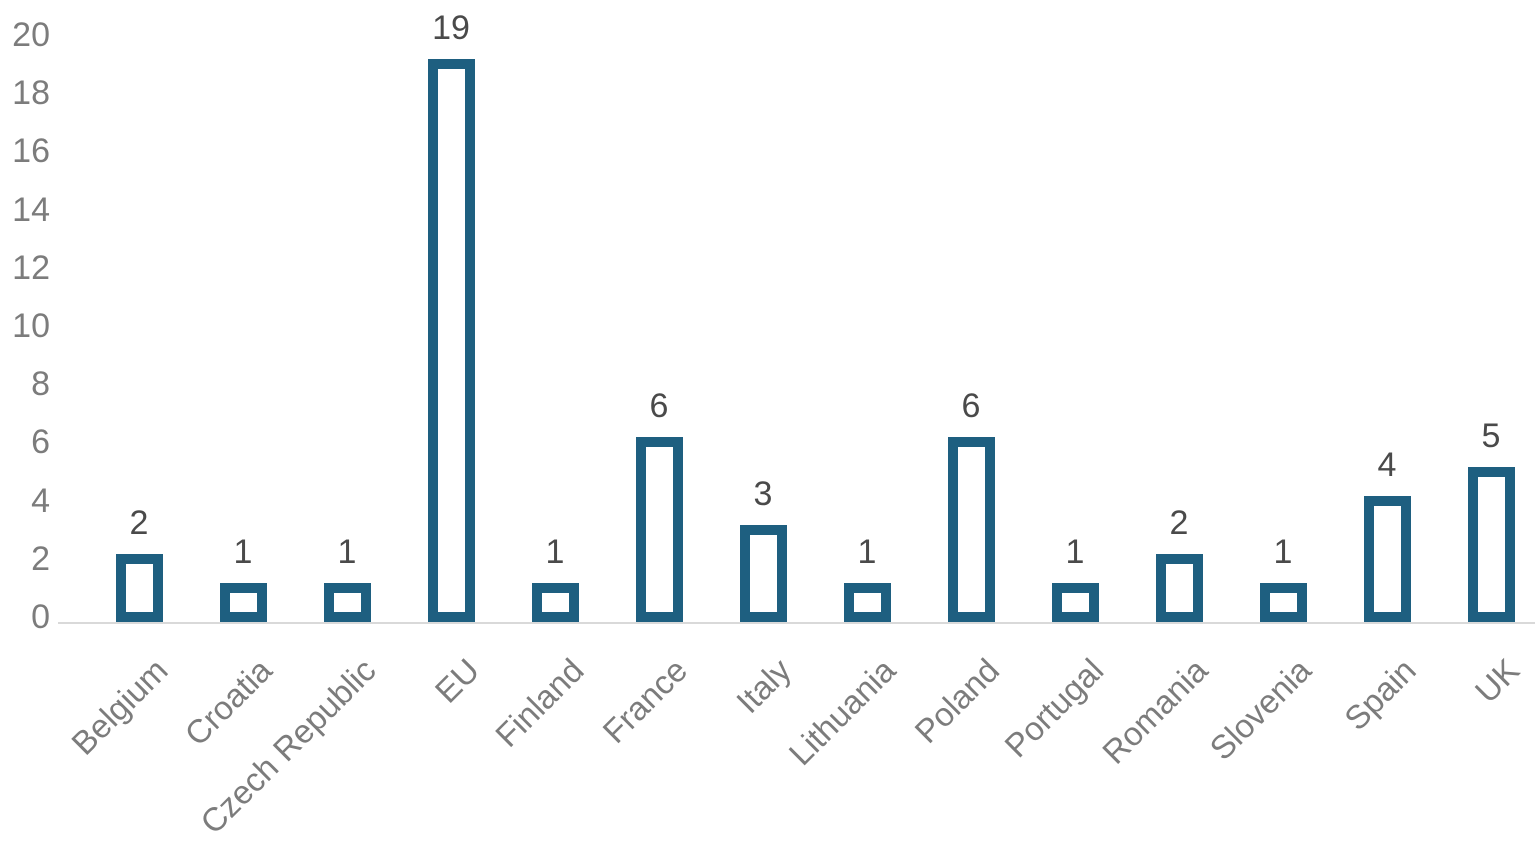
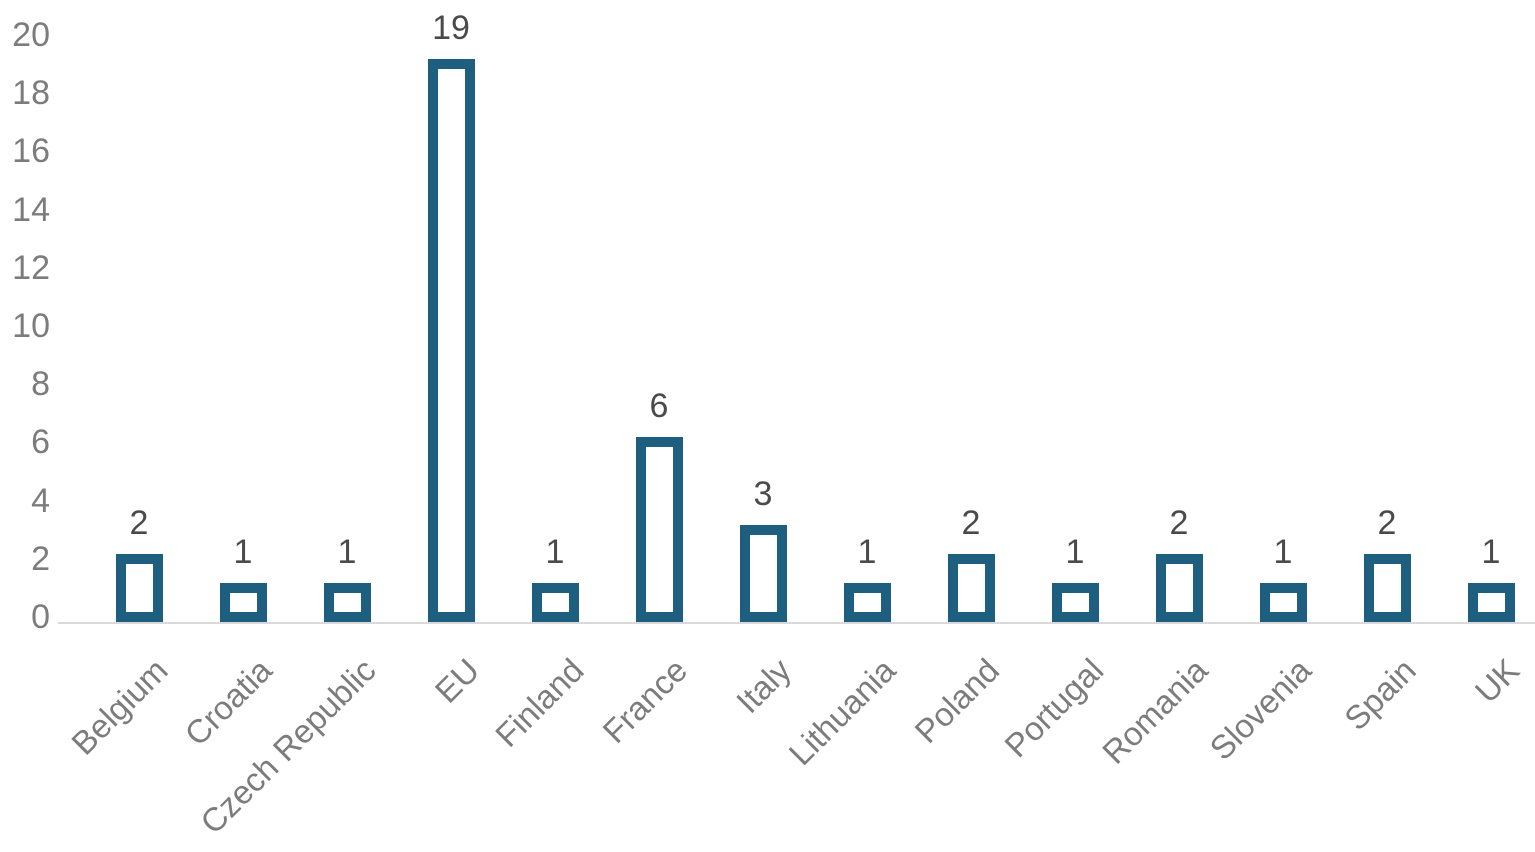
Poland: 6 -> 2
Spain: 4 -> 2
UK: 5 -> 1
